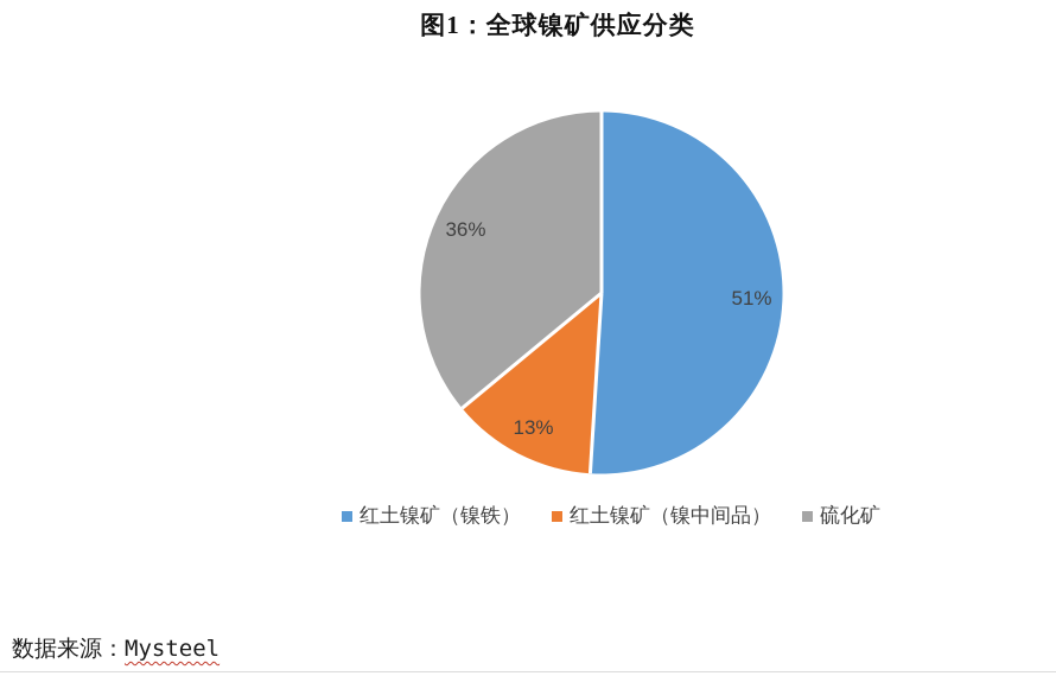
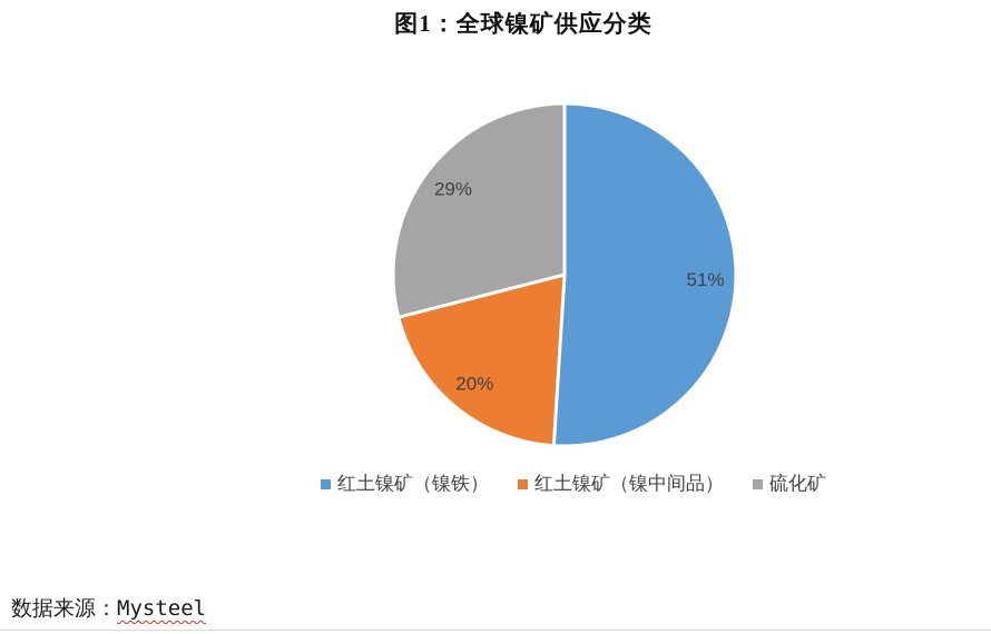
红土镍矿（镍中间品）: 13% -> 20%
硫化矿: 36% -> 29%
